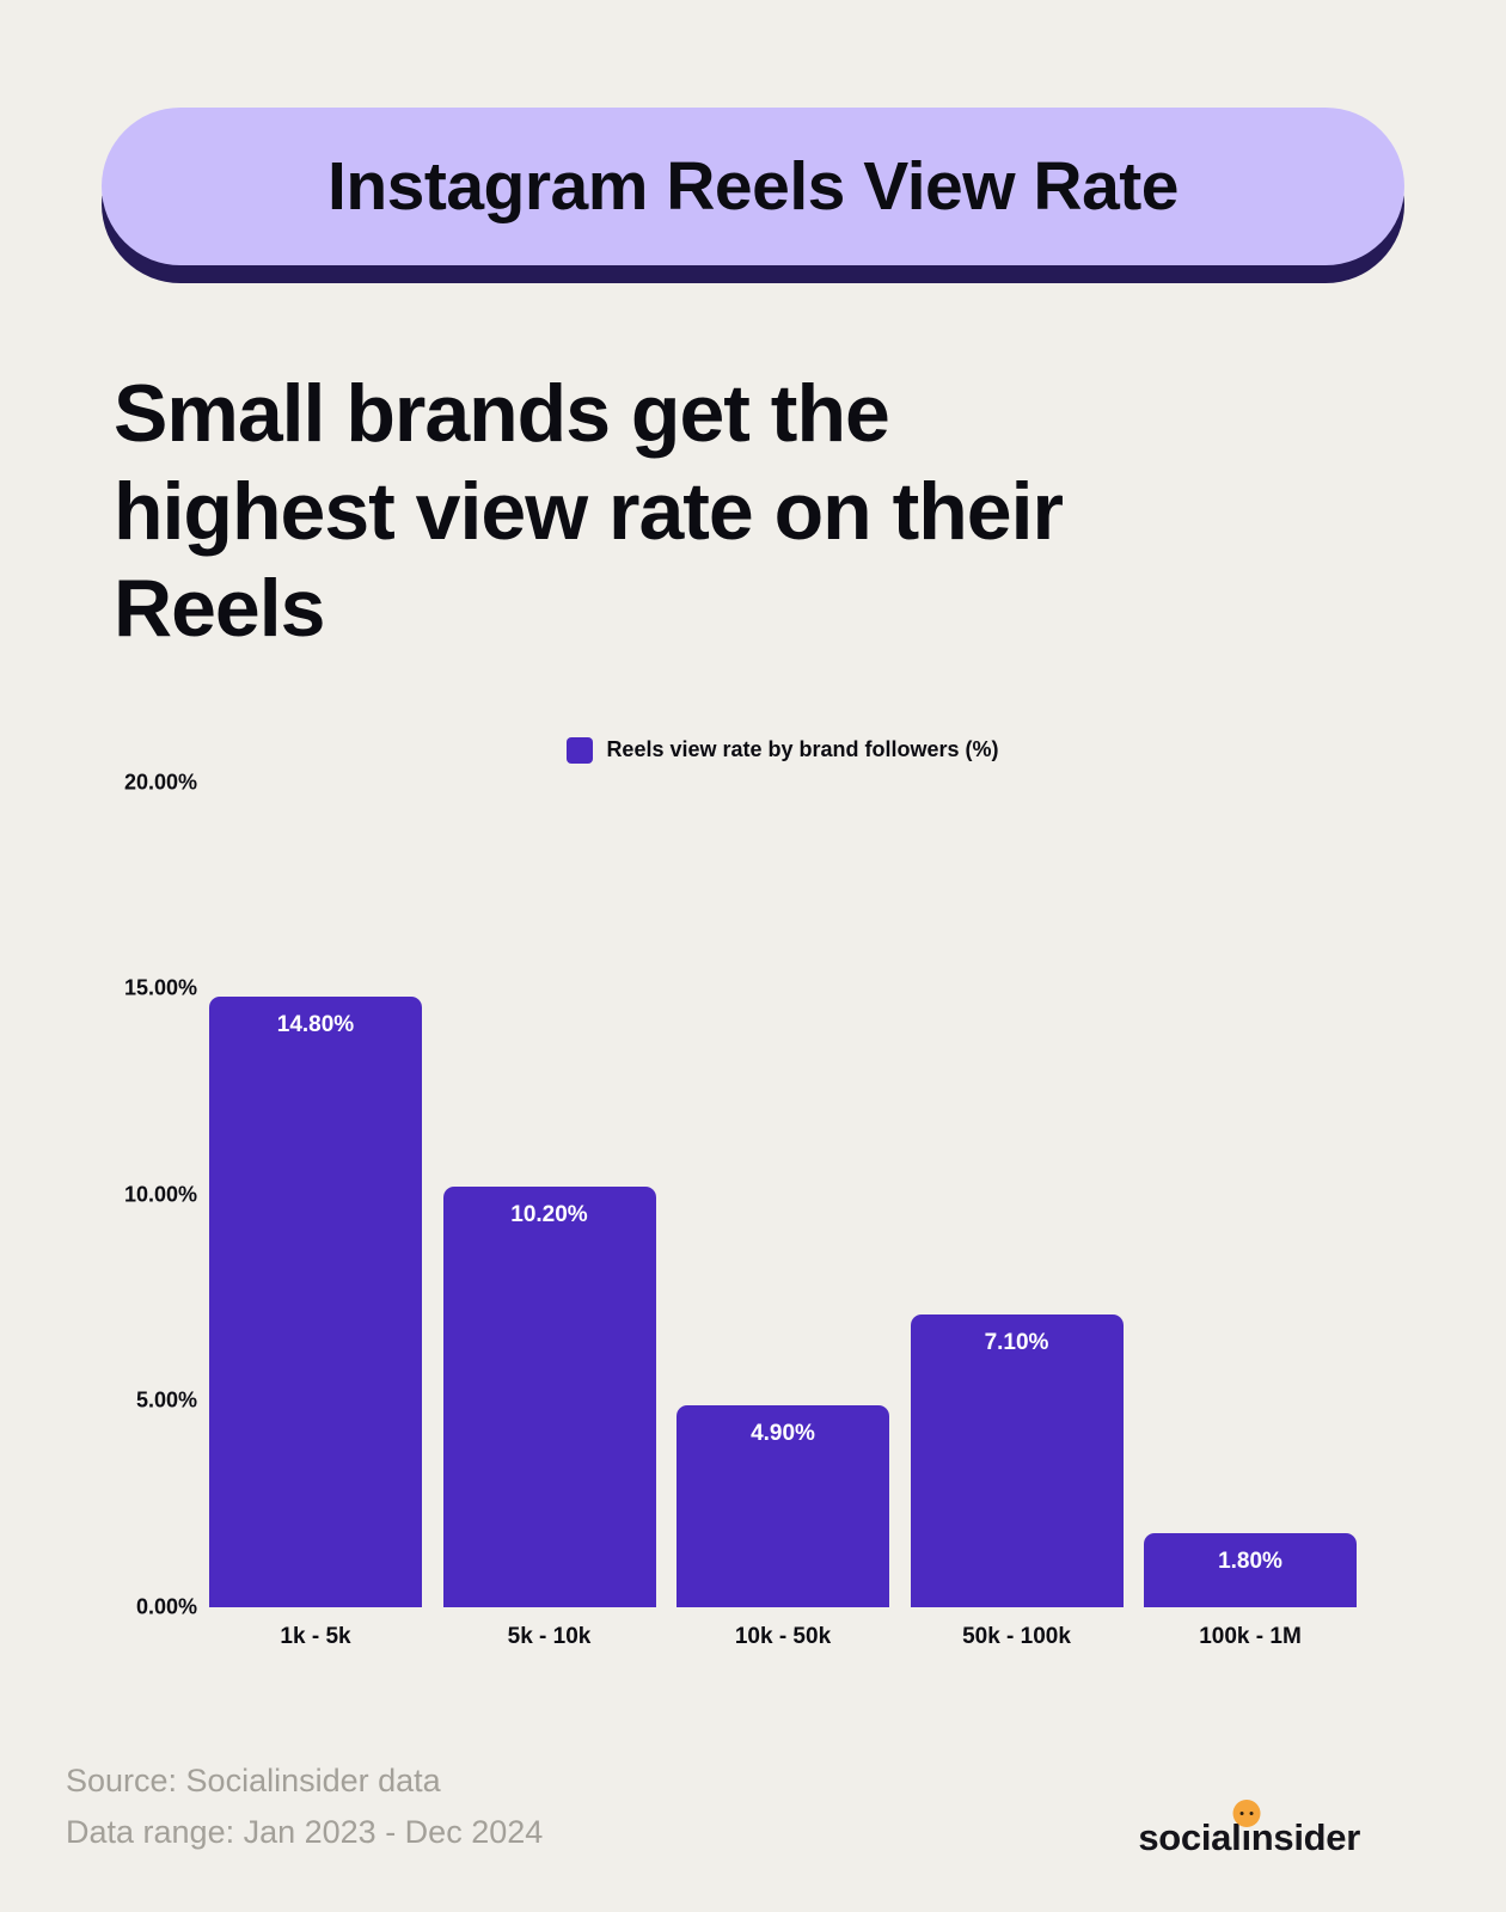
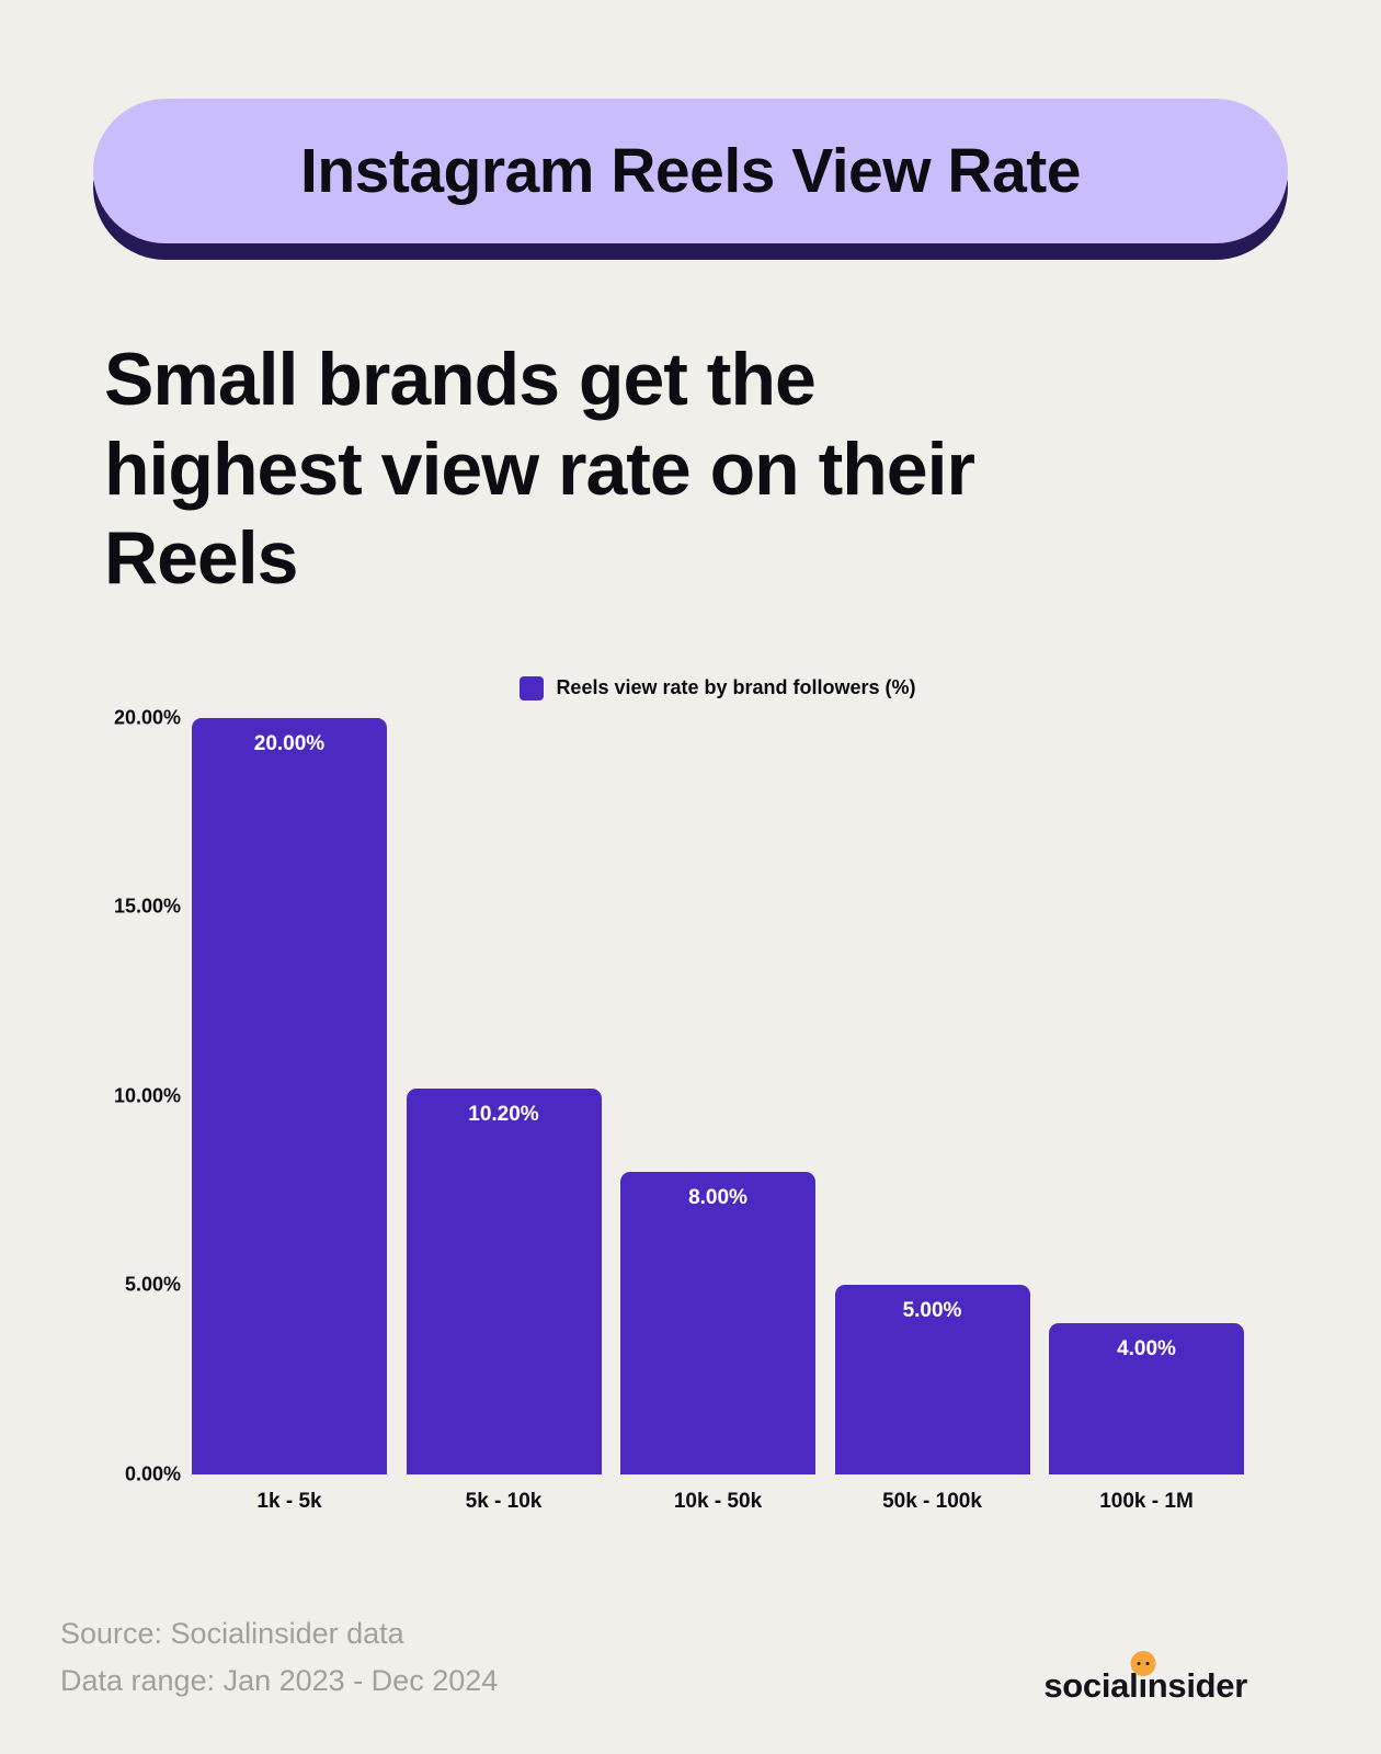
1k - 5k: 14.80% -> 20.00%
10k - 50k: 4.90% -> 8.00%
50k - 100k: 7.10% -> 5.00%
100k - 1M: 1.80% -> 4.00%
